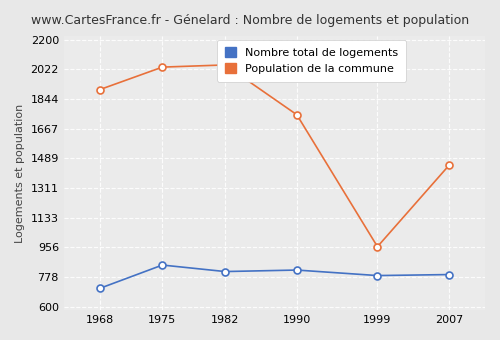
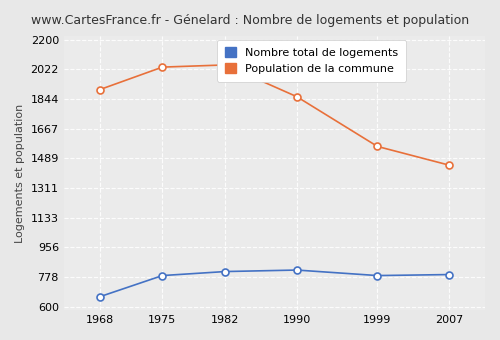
Nombre total de logements/1968: 710 -> 660
Nombre total de logements/1975: 850 -> 790
Population de la commune/1990: 1750 -> 1860
Population de la commune/1999: 960 -> 1560
